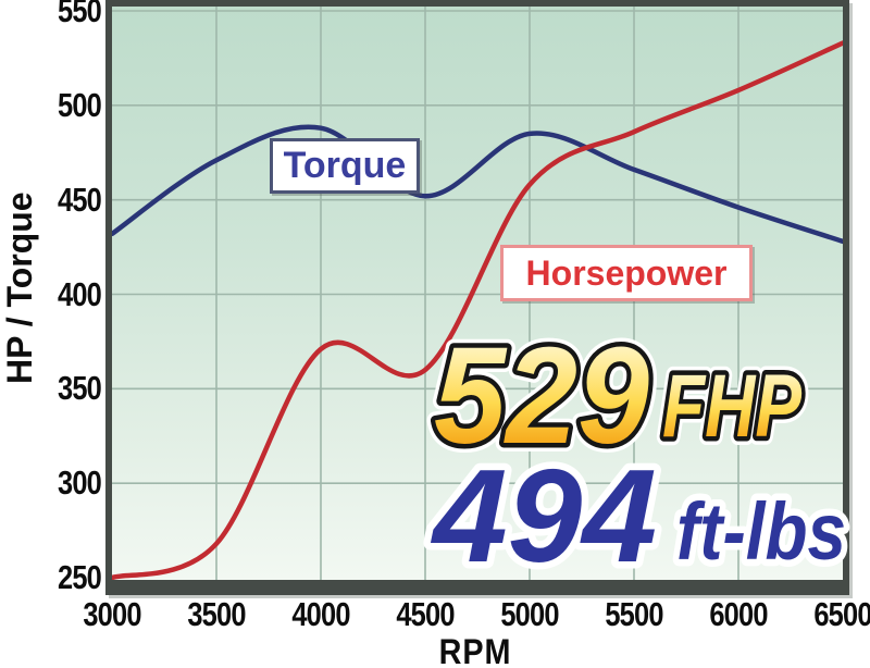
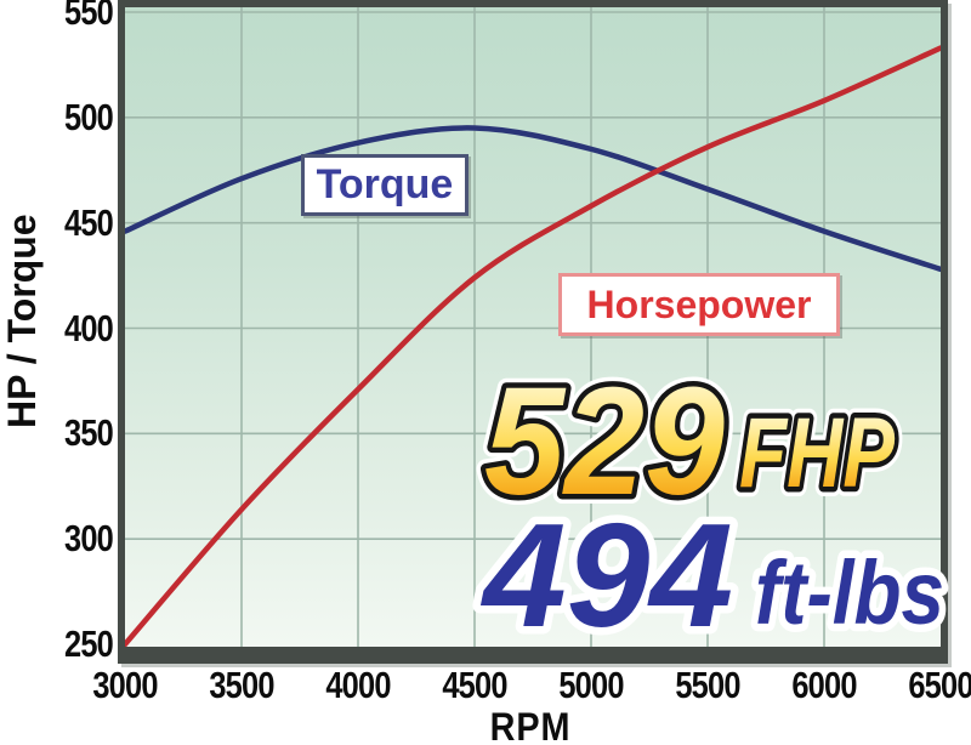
Torque/3000: 432 -> 446
Horsepower/3500: 268 -> 314
Torque/4500: 452 -> 495
Horsepower/4500: 360 -> 424
